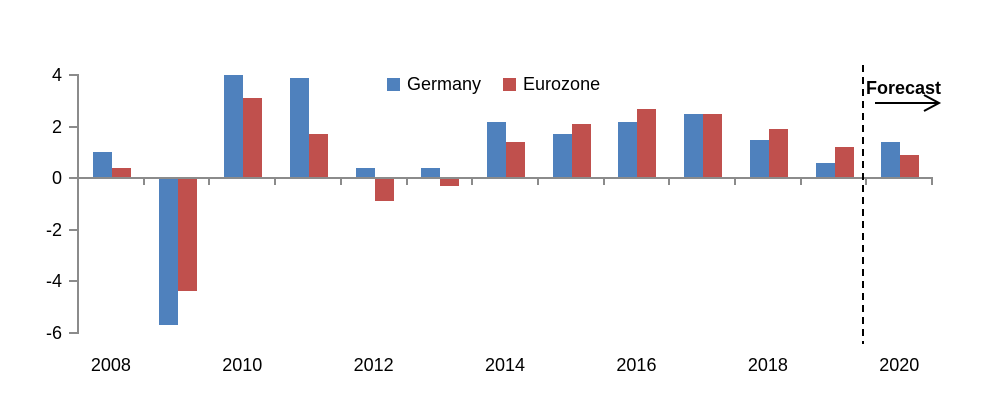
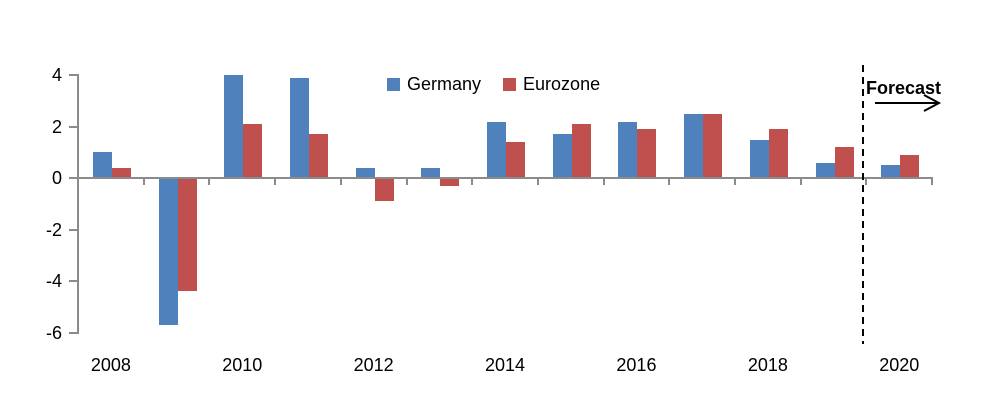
Eurozone/2010: 3.1 -> 2.1
Eurozone/2016: 2.7 -> 1.9
Germany/2020: 1.4 -> 0.5
